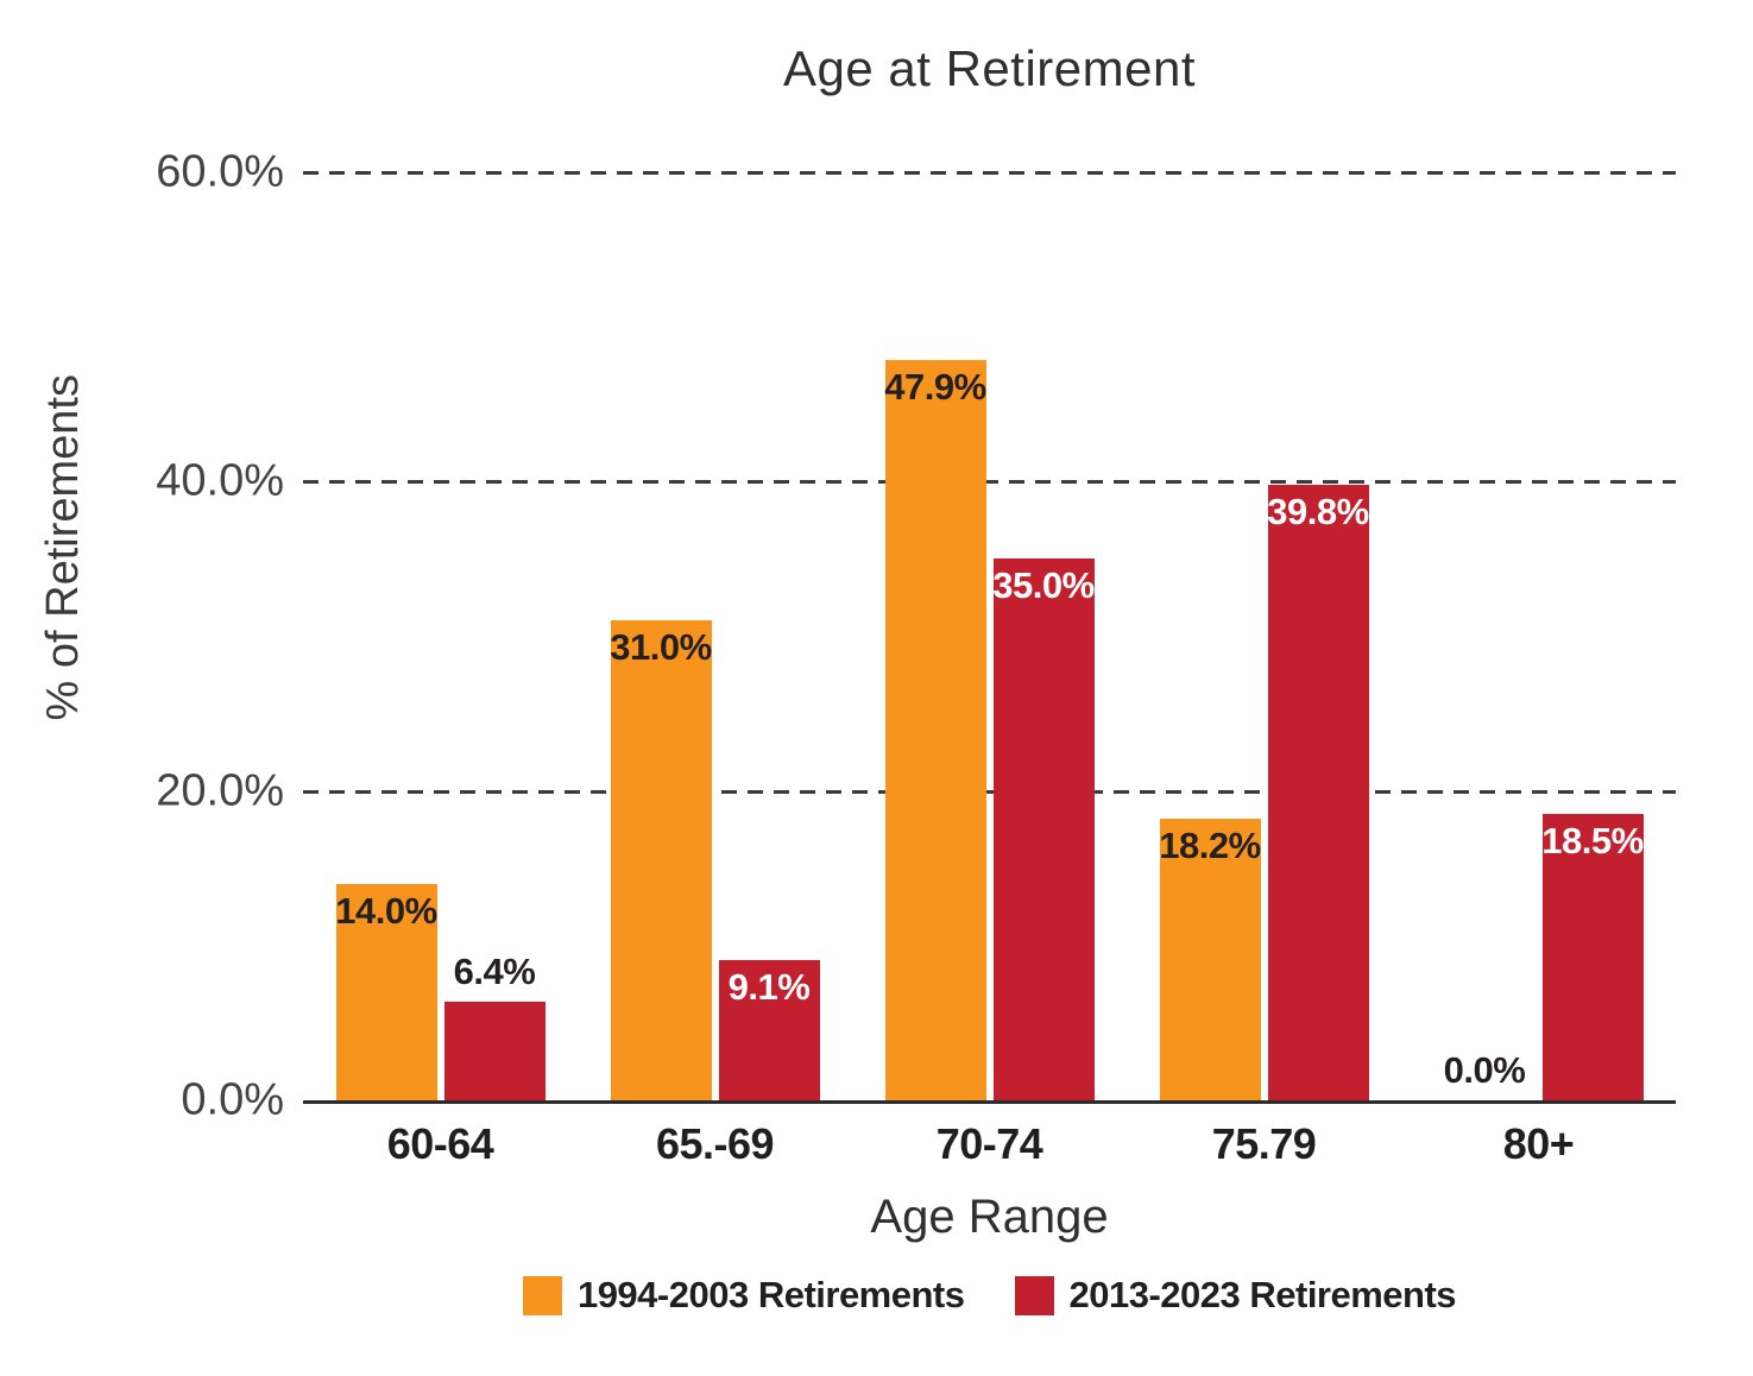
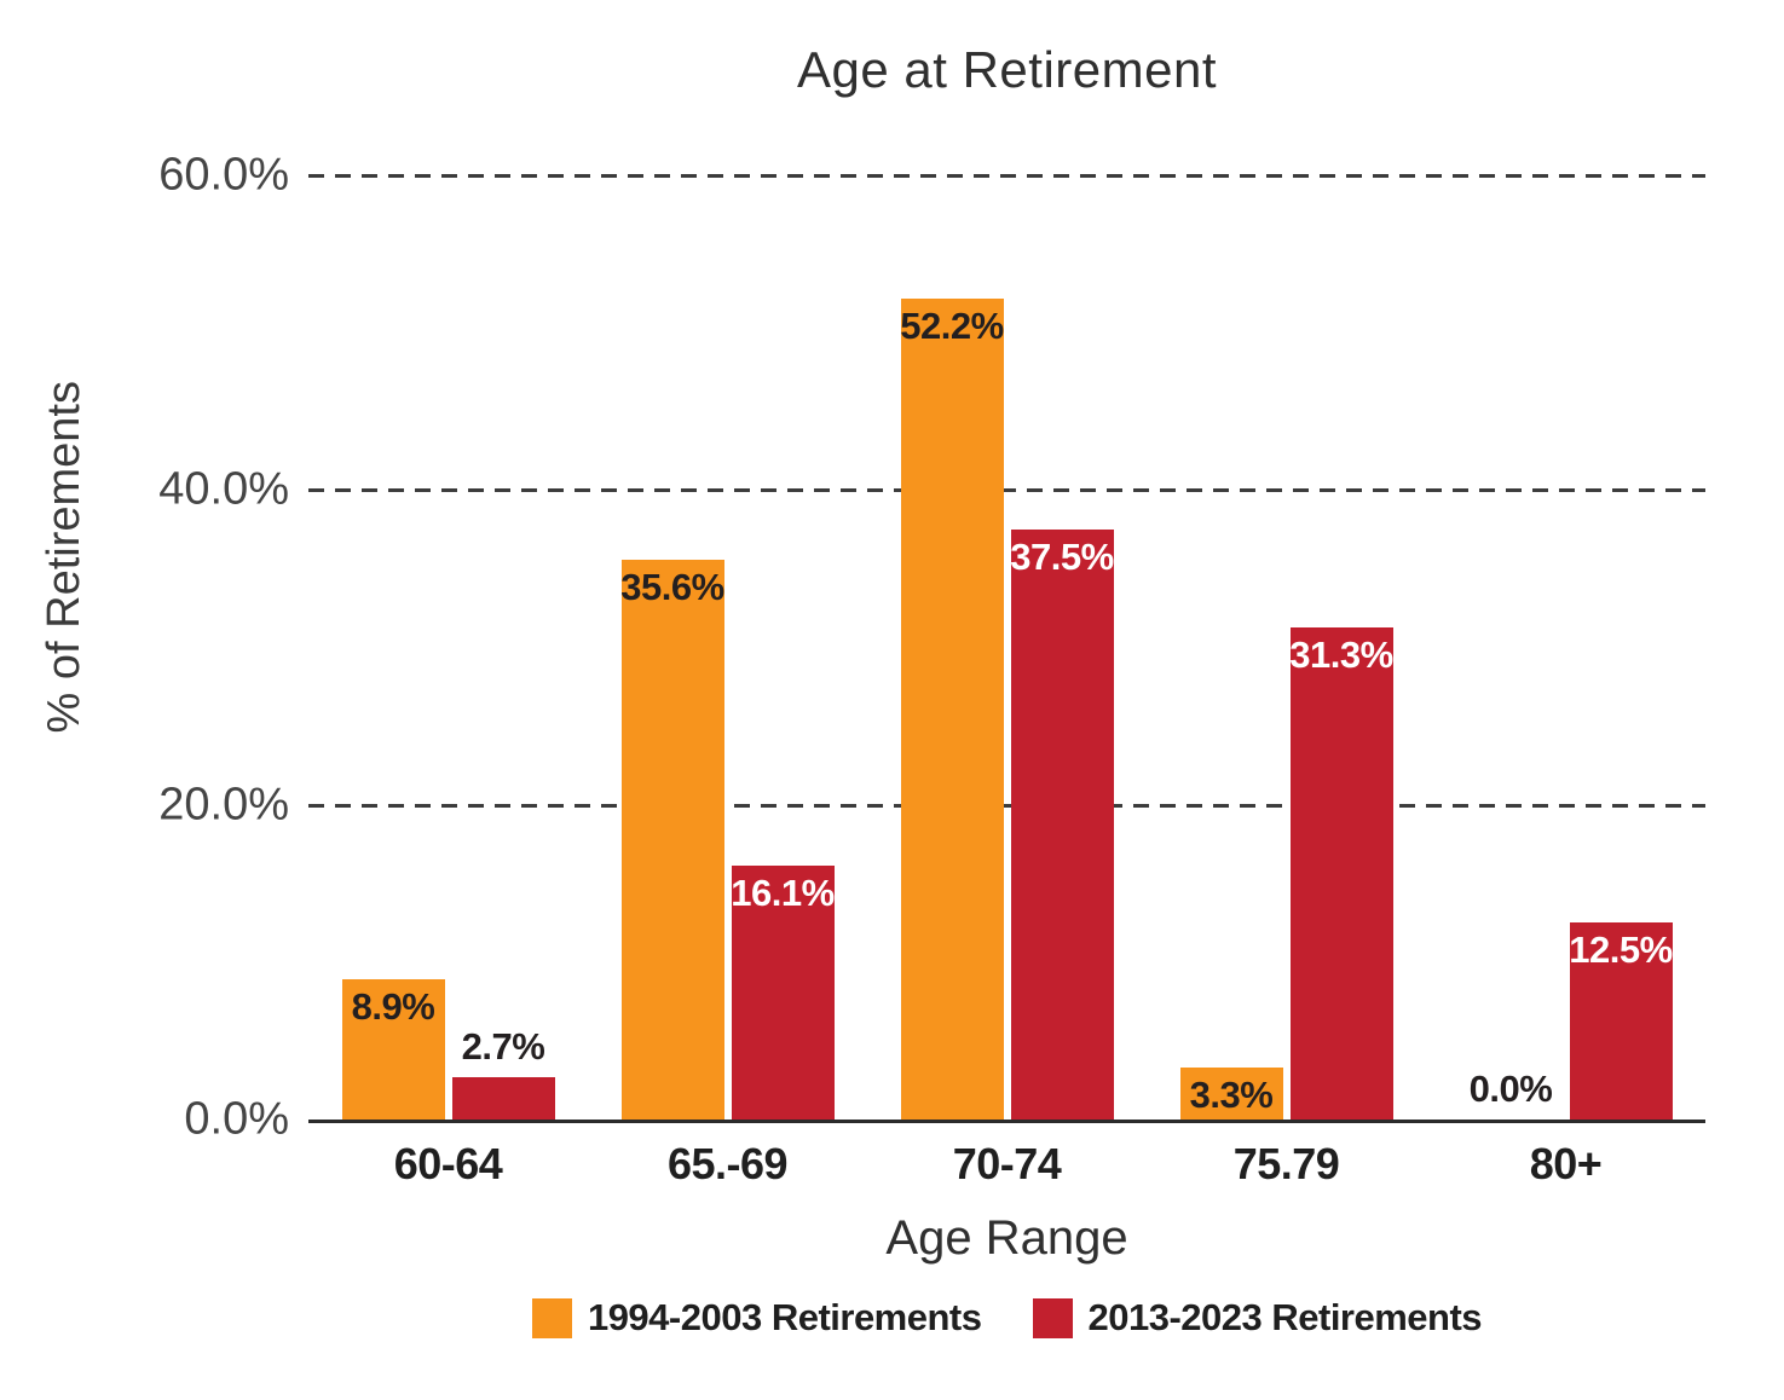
1994-2003 Retirements/60-64: 14.0% -> 8.9%
2013-2023 Retirements/60-64: 6.4% -> 2.7%
1994-2003 Retirements/65.-69: 31.0% -> 35.6%
2013-2023 Retirements/65.-69: 9.1% -> 16.1%
1994-2003 Retirements/70-74: 47.9% -> 52.2%
2013-2023 Retirements/70-74: 35.0% -> 37.5%
1994-2003 Retirements/75.79: 18.2% -> 3.3%
2013-2023 Retirements/75.79: 39.8% -> 31.3%
2013-2023 Retirements/80+: 18.5% -> 12.5%
